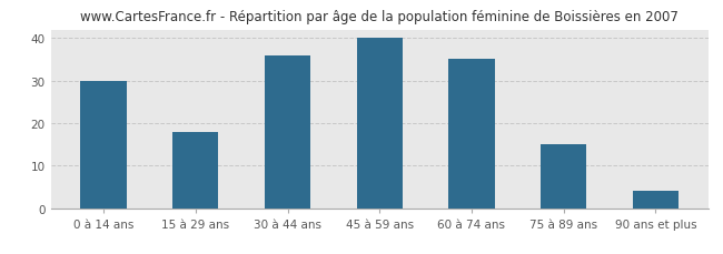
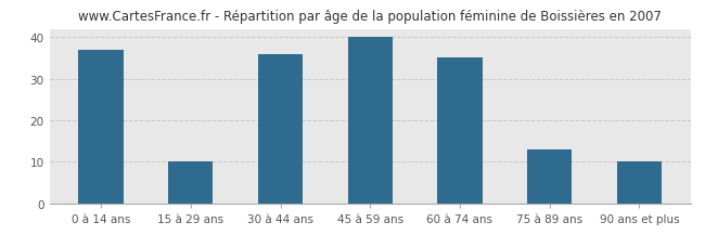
0 à 14 ans: 30 -> 37
15 à 29 ans: 18 -> 10
75 à 89 ans: 15 -> 13
90 ans et plus: 4 -> 10
